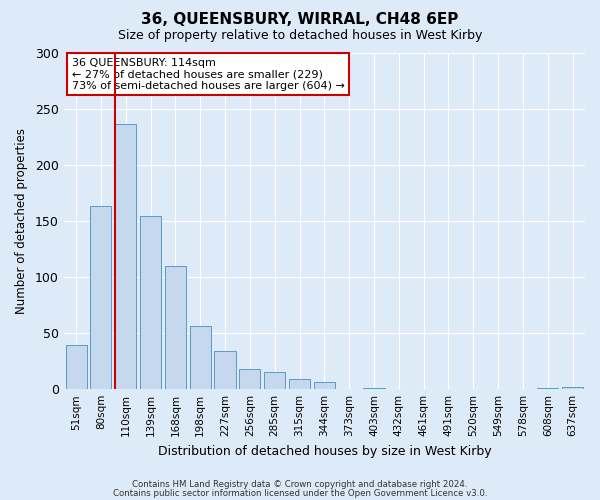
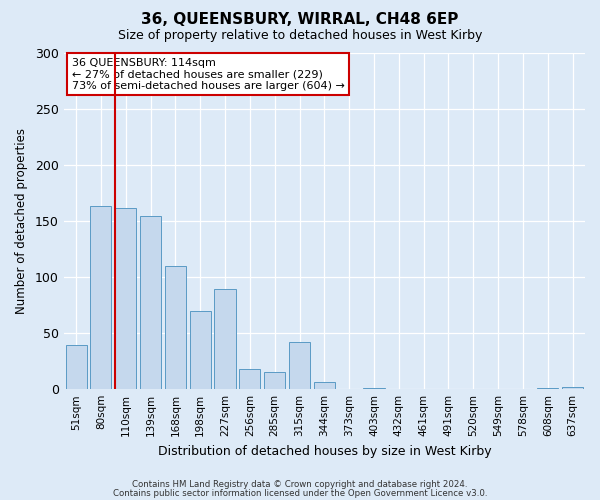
110sqm: 236 -> 161
198sqm: 56 -> 70
227sqm: 34 -> 89
315sqm: 9 -> 42
